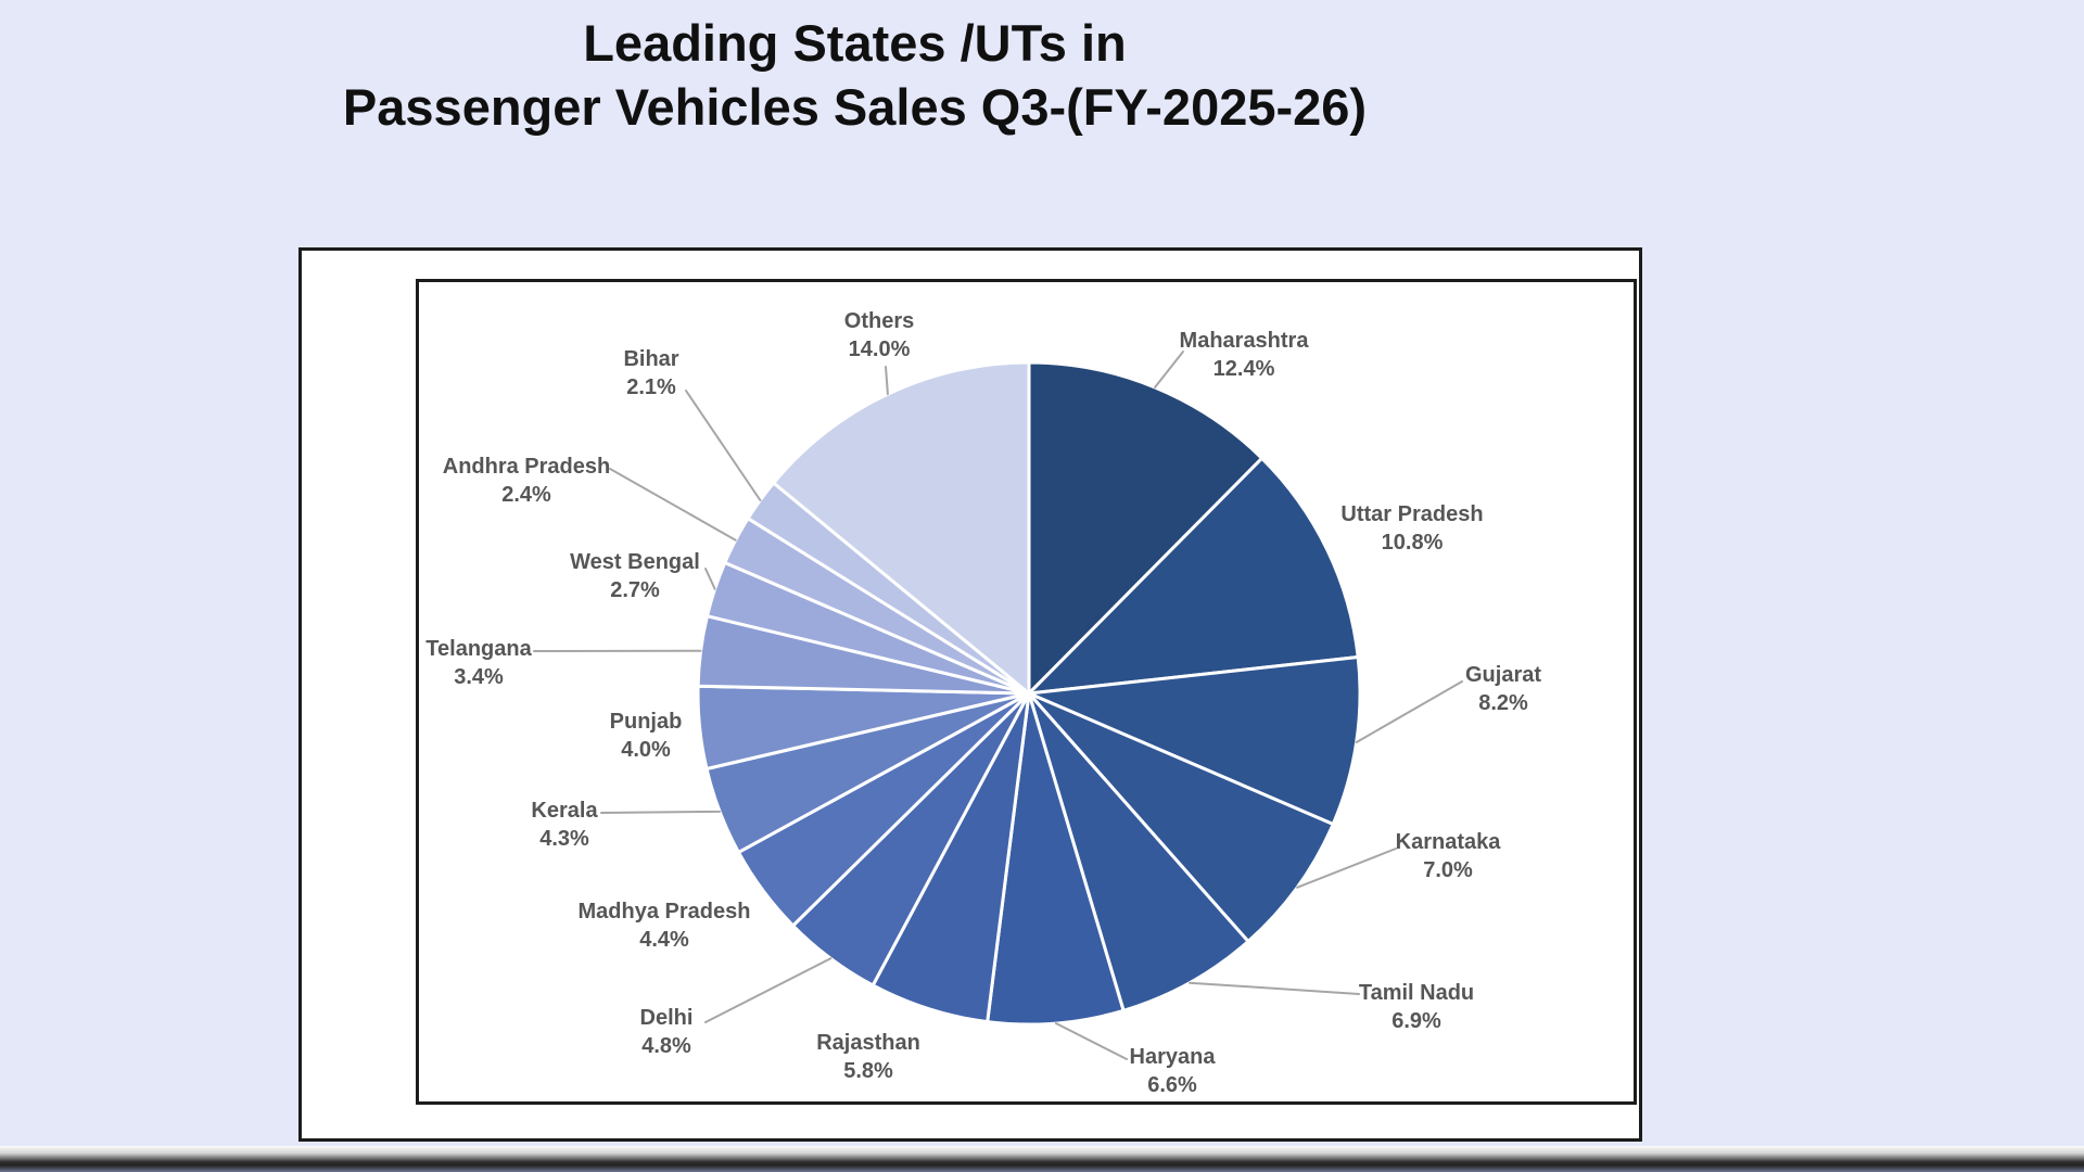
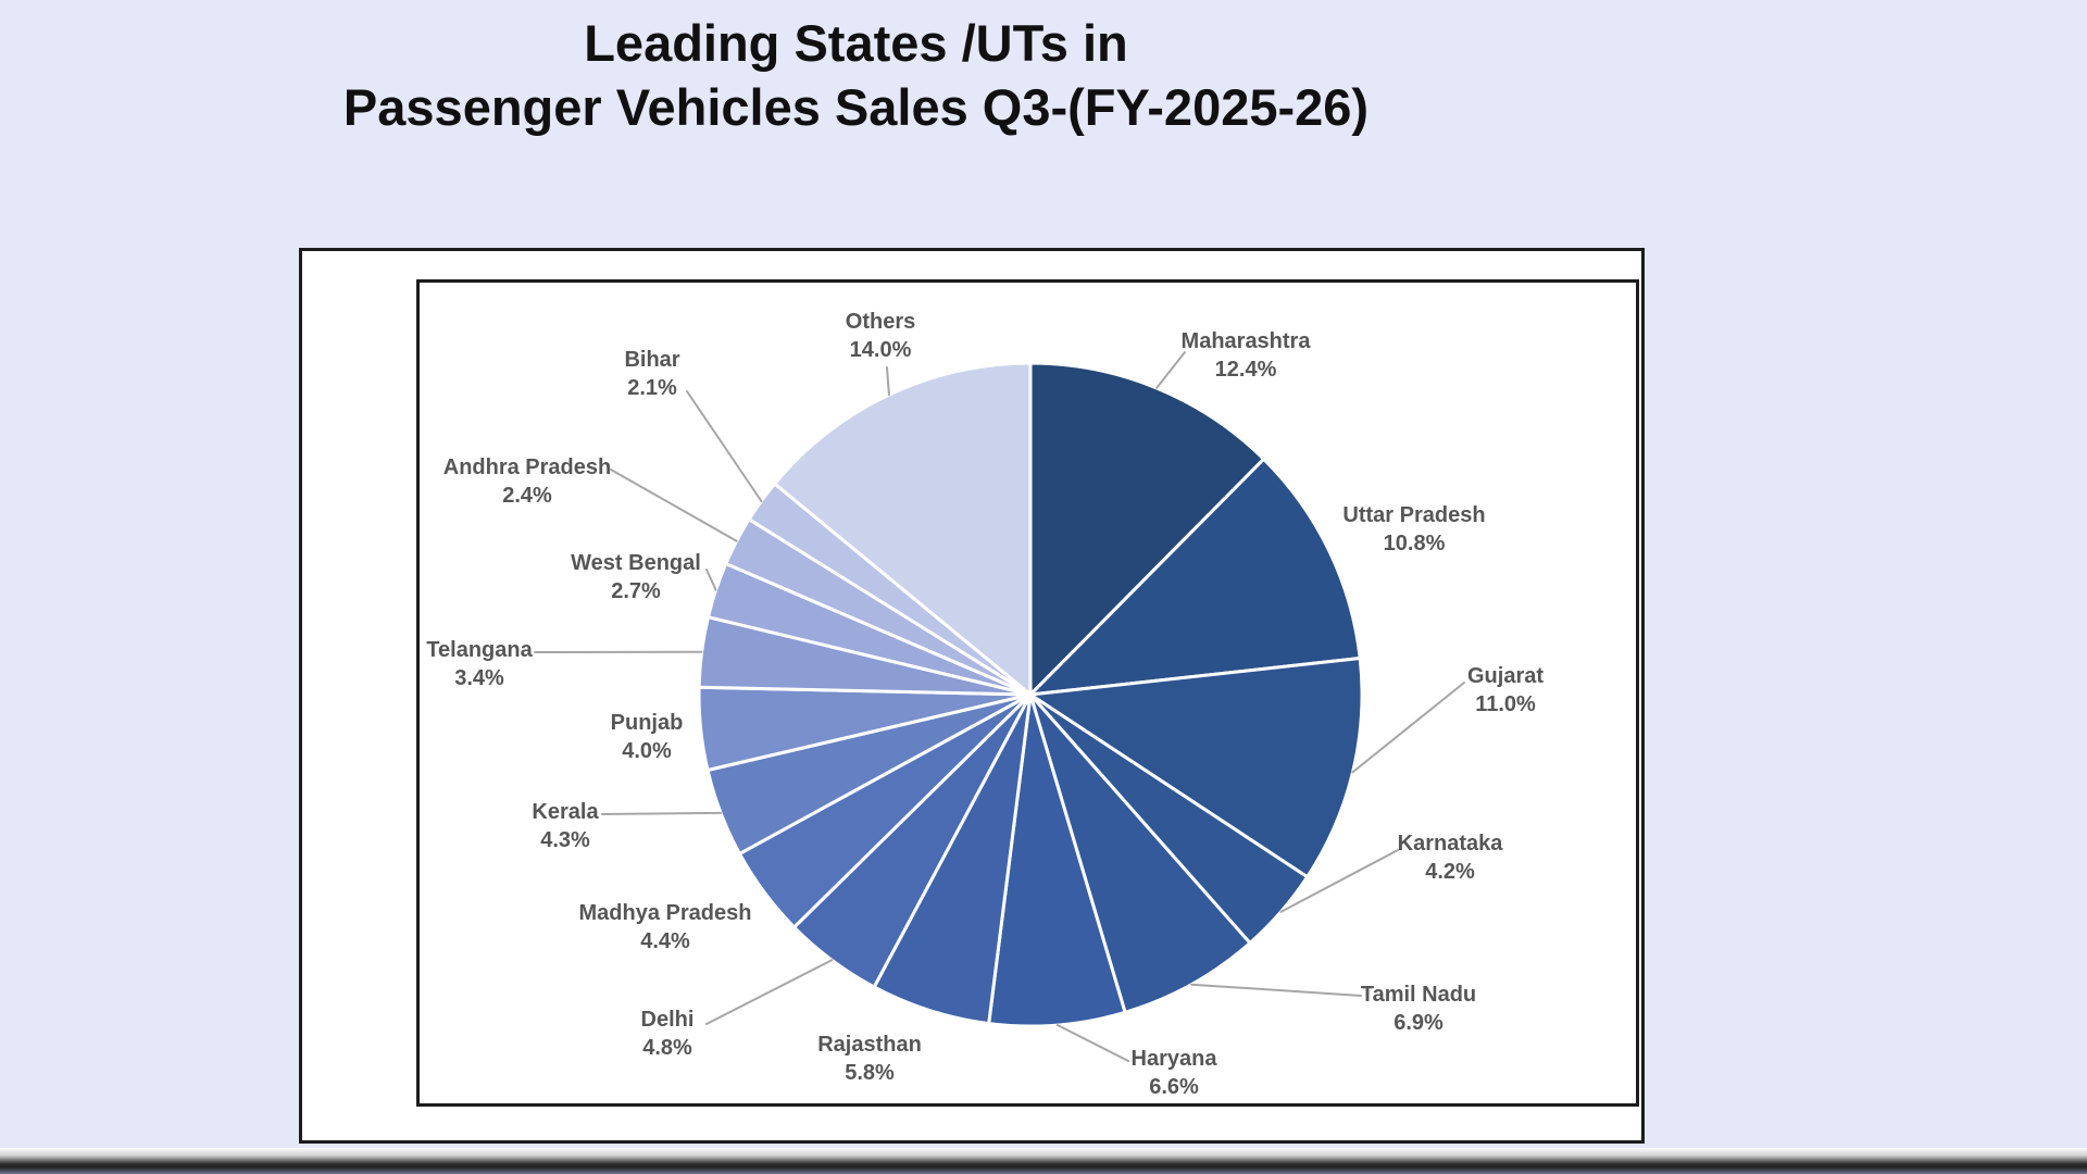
Gujarat: 8.2% -> 11.0%
Karnataka: 7.0% -> 4.2%
